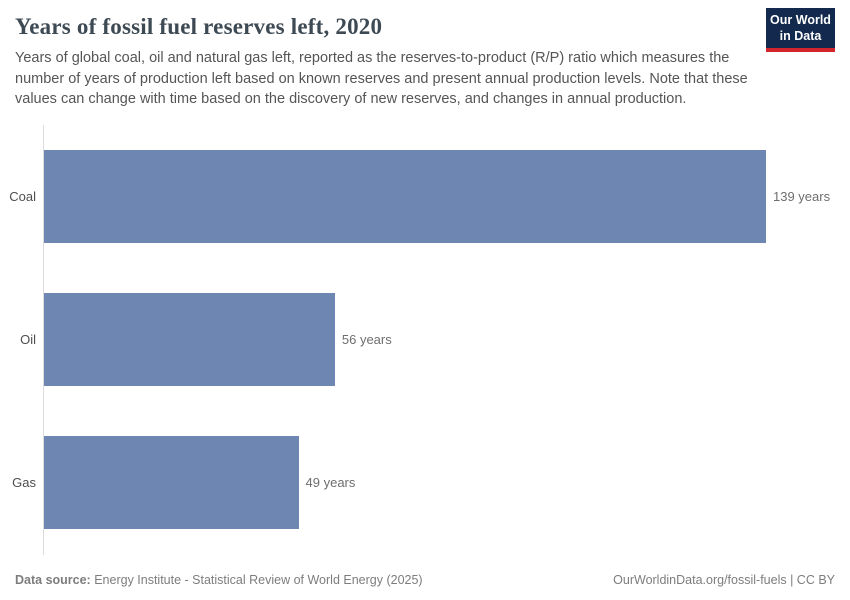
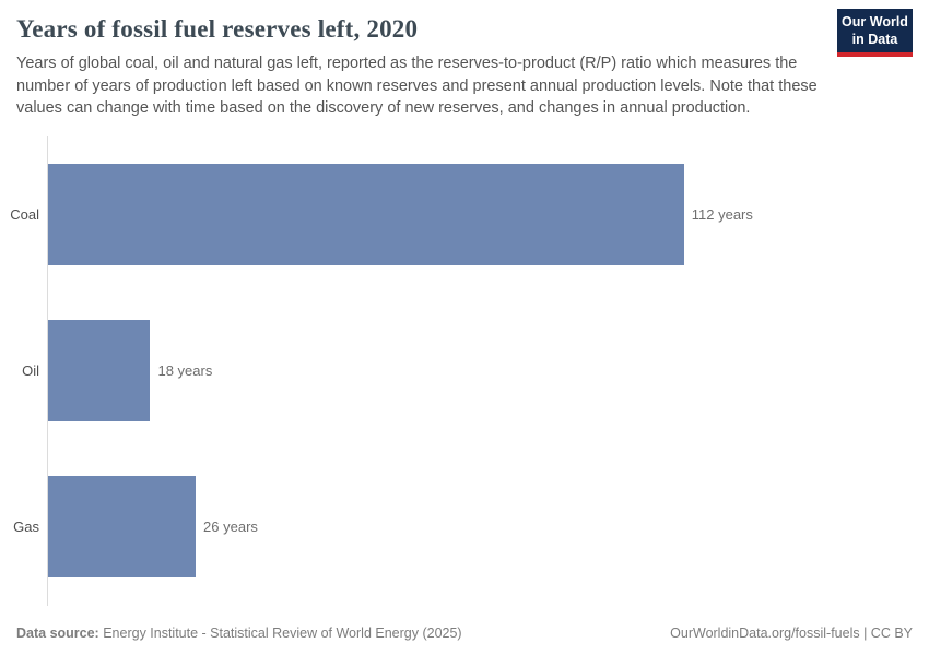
Coal: 139 -> 112
Oil: 56 -> 18
Gas: 49 -> 26
